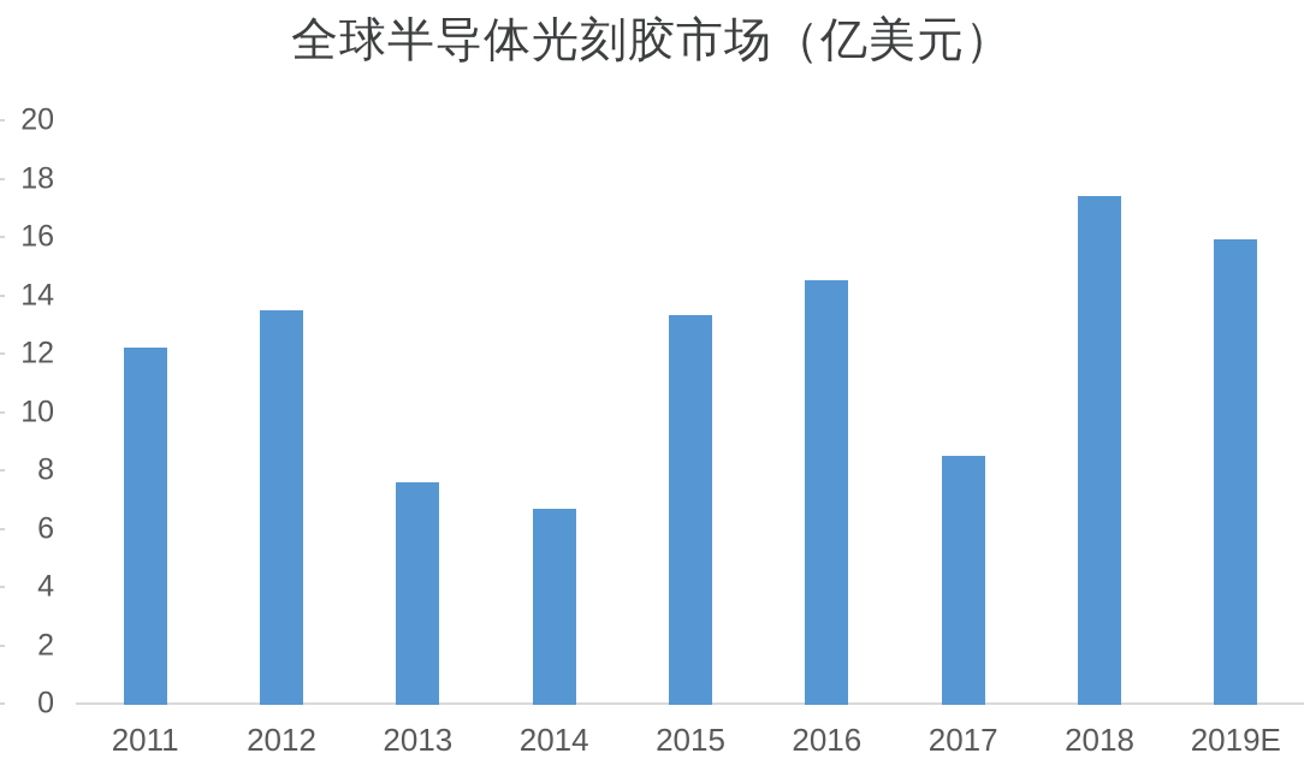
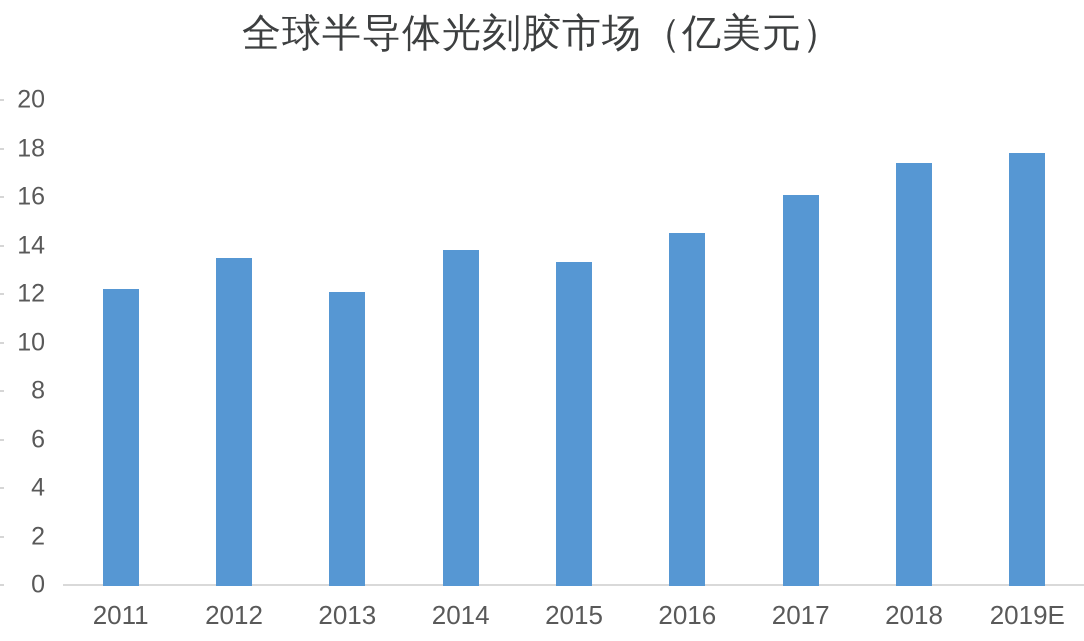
2013: 7.6 -> 12.1
2014: 6.7 -> 13.8
2017: 8.5 -> 16.1
2019E: 15.9 -> 17.8
